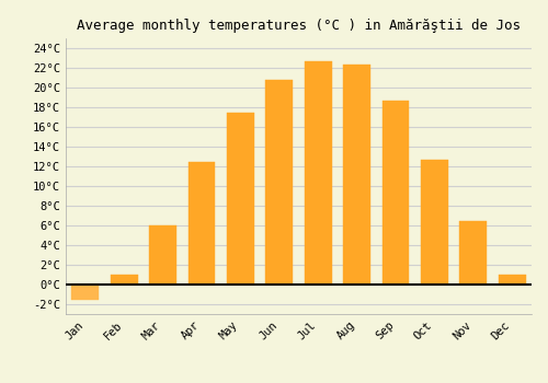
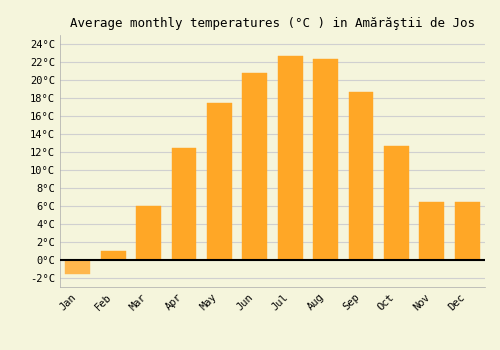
Dec: 1.0°C -> 6.4°C
